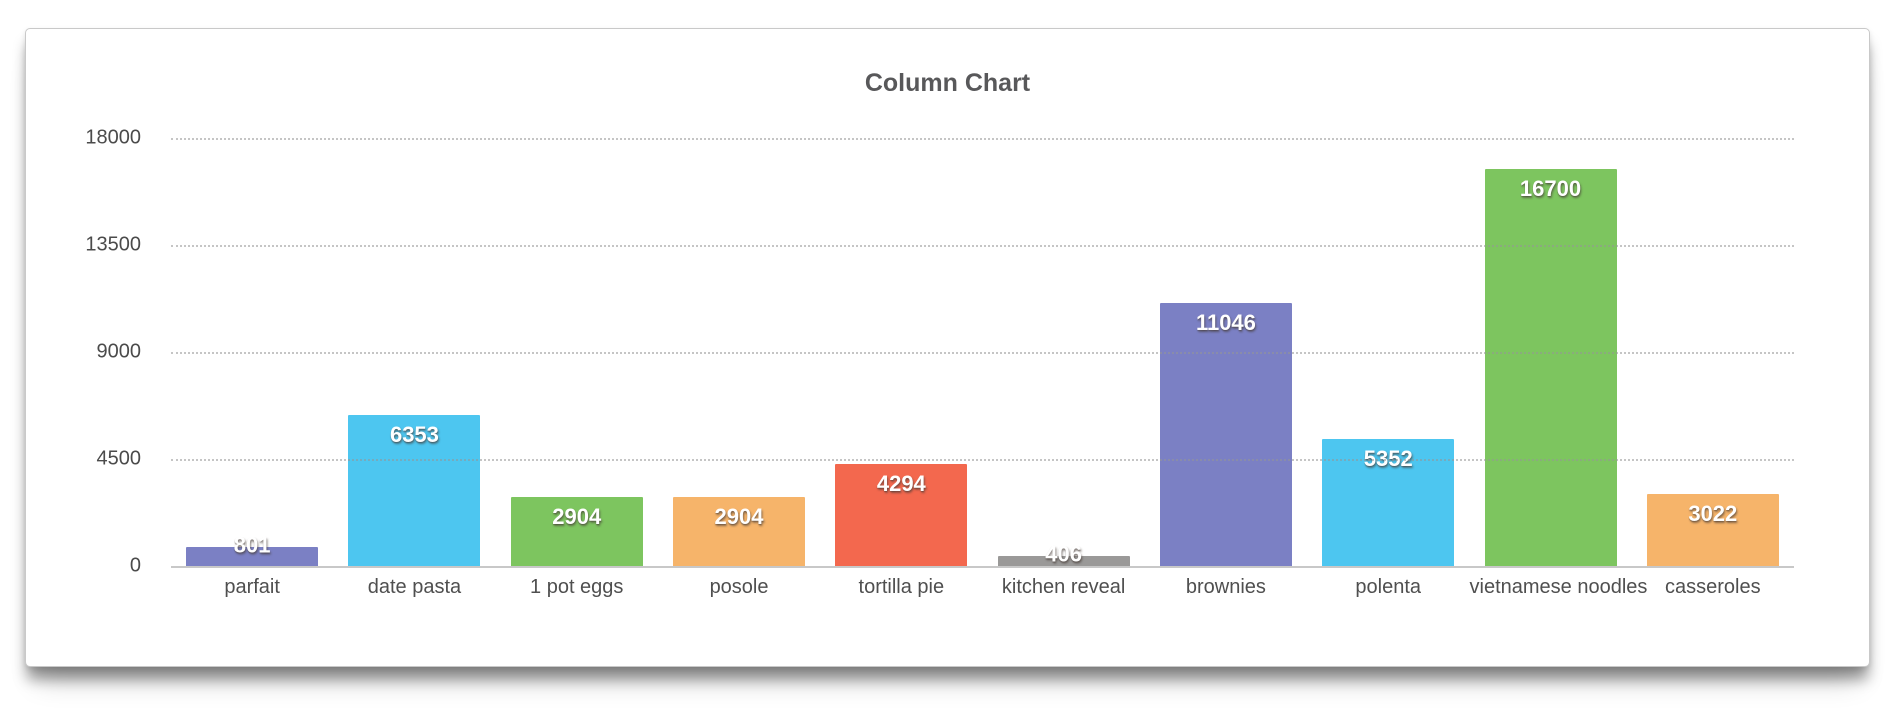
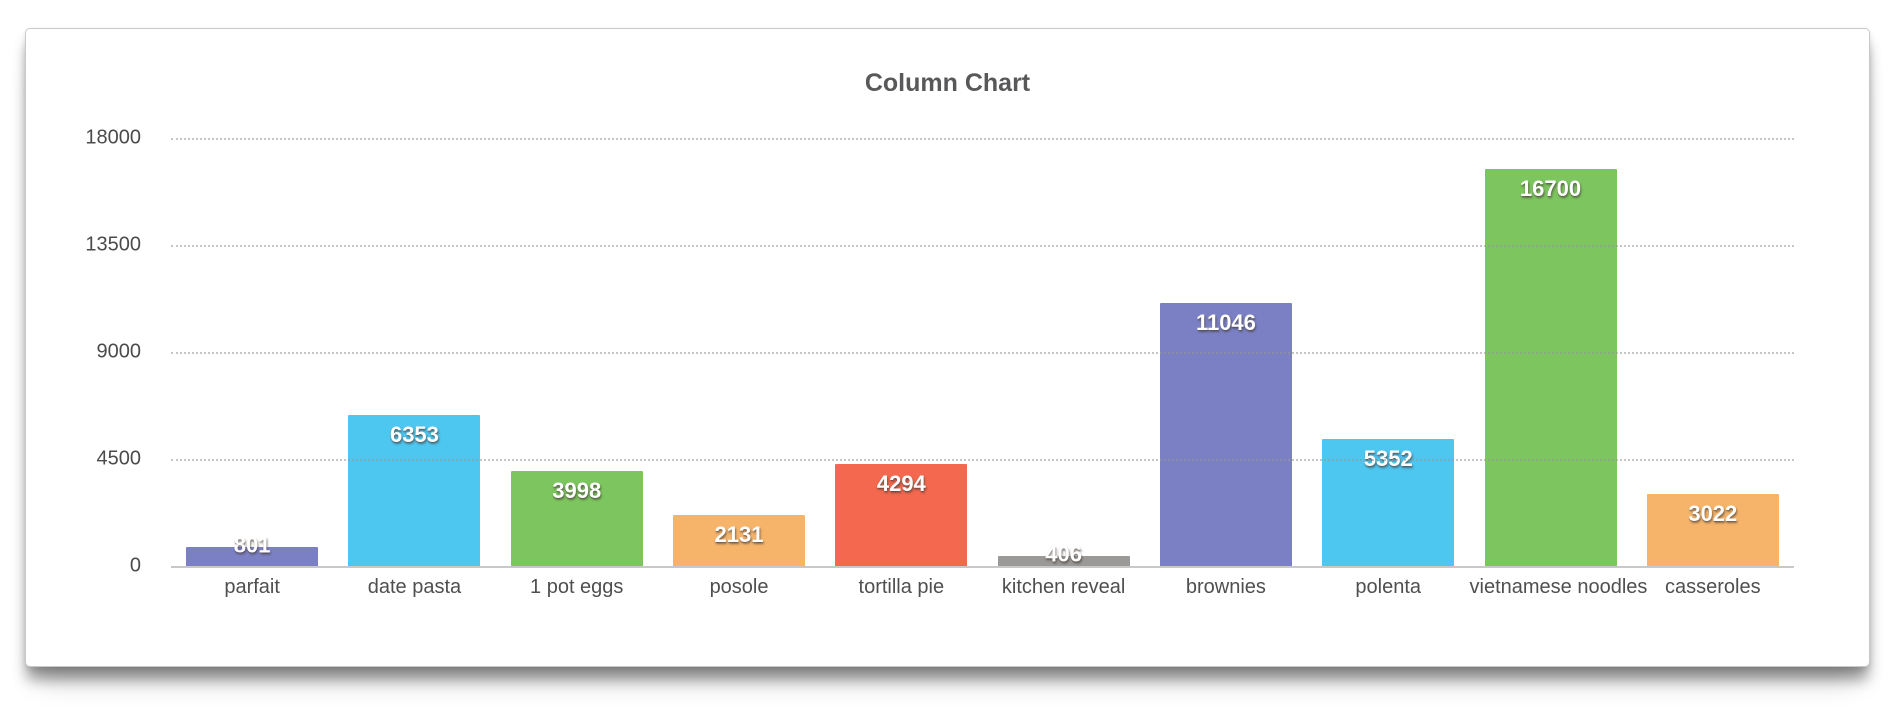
1 pot eggs: 2904 -> 3998
posole: 2904 -> 2131
